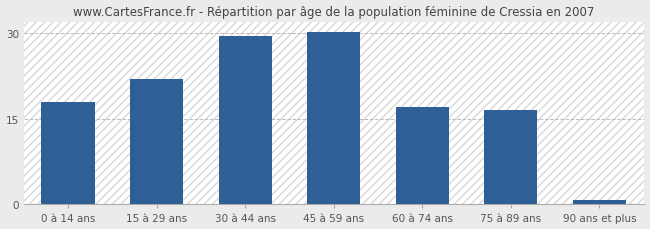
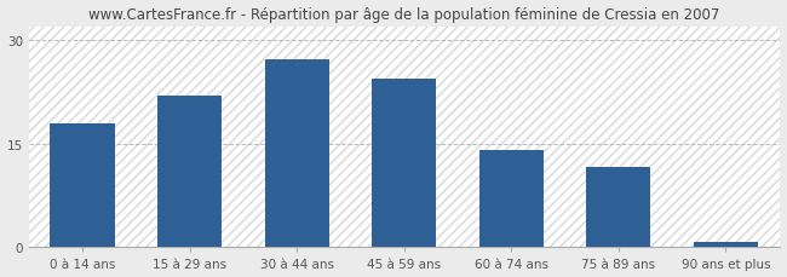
30 à 44 ans: 29.5 -> 27.2
45 à 59 ans: 30.2 -> 24.4
60 à 74 ans: 17.0 -> 14.0
75 à 89 ans: 16.5 -> 11.6
